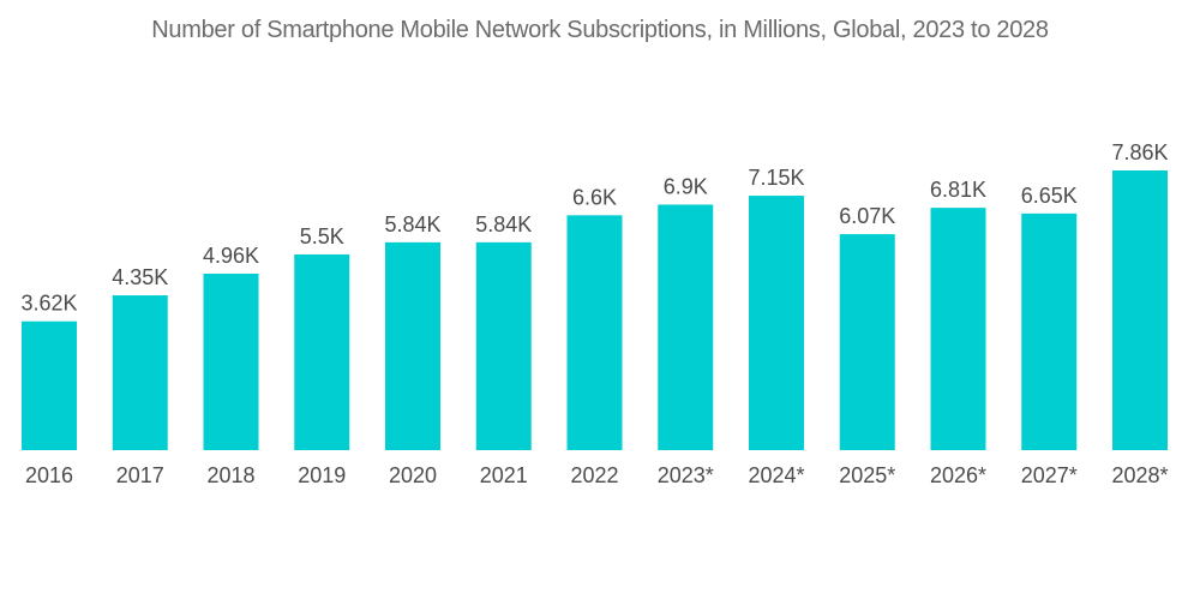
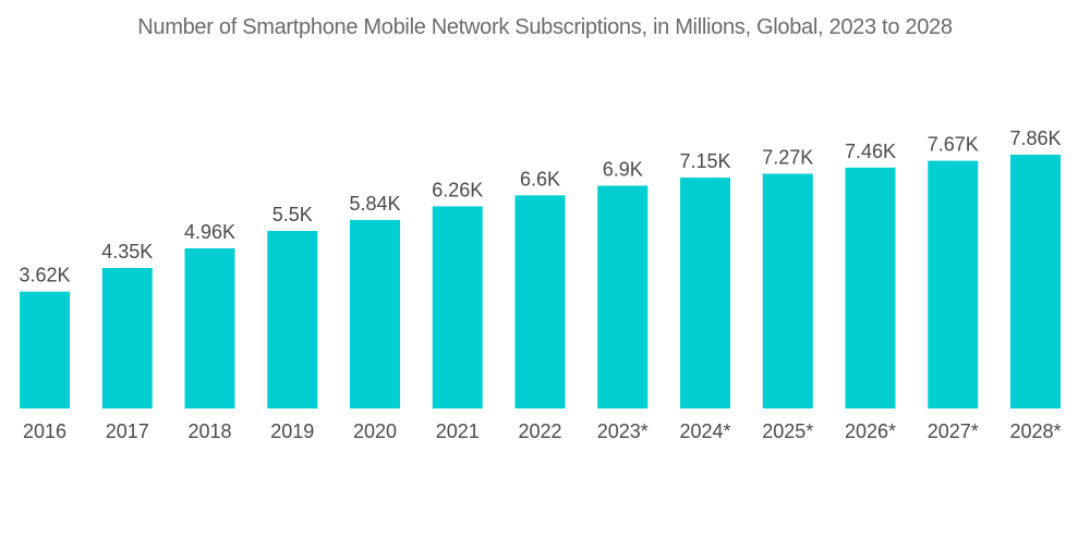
2021: 5.84K -> 6.26K
2025*: 6.07K -> 7.27K
2026*: 6.81K -> 7.46K
2027*: 6.65K -> 7.67K
